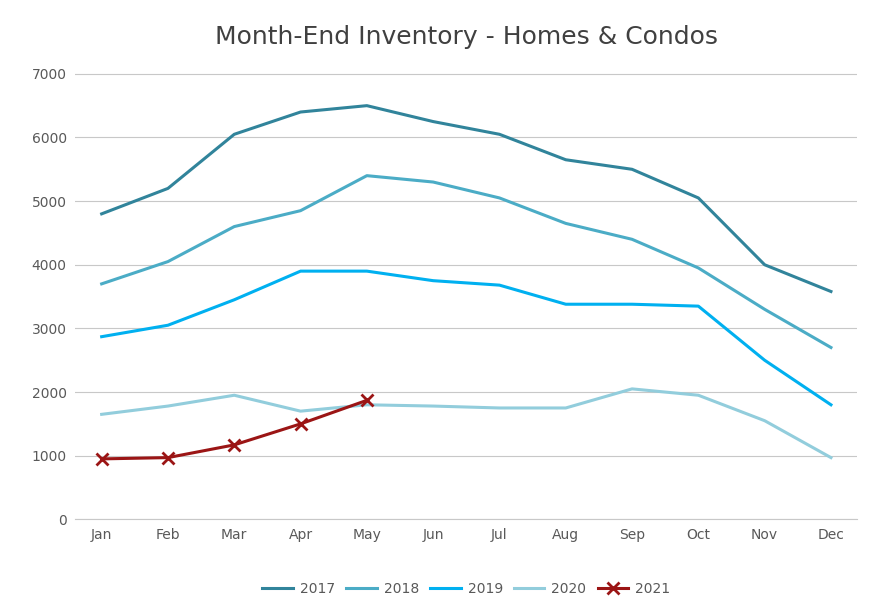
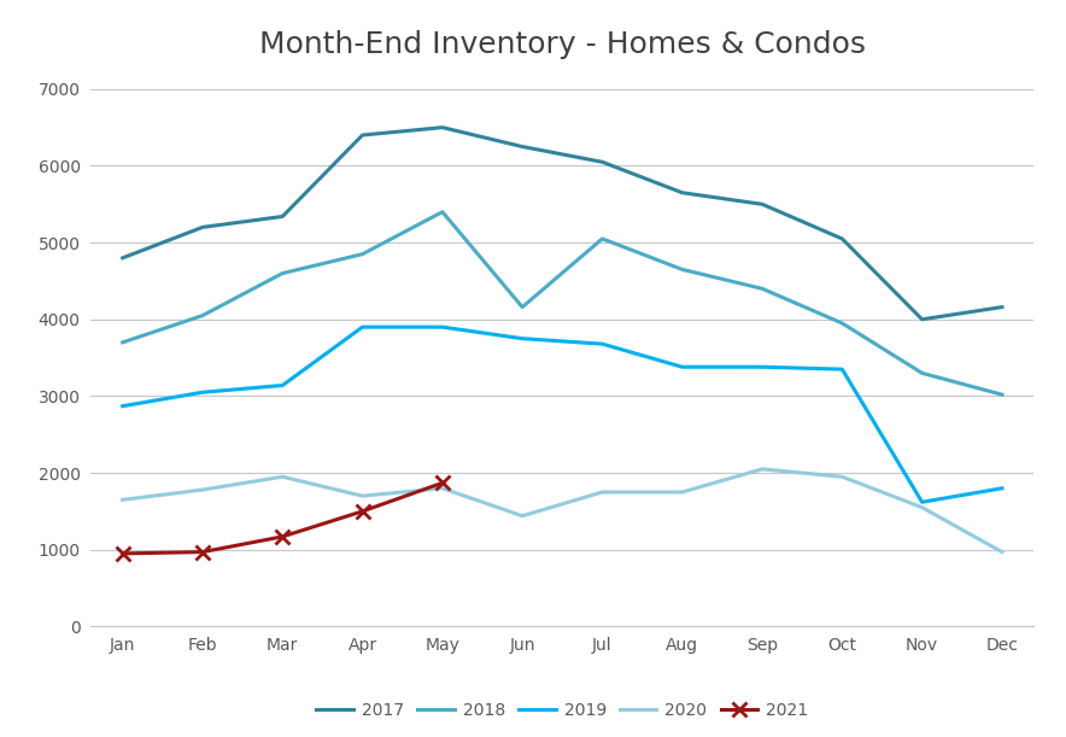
2017/Mar: 6050 -> 5340
2019/Mar: 3450 -> 3140
2018/Jun: 5300 -> 4160
2020/Jun: 1780 -> 1440
2019/Nov: 2500 -> 1620
2017/Dec: 3580 -> 4160
2018/Dec: 2700 -> 3020
